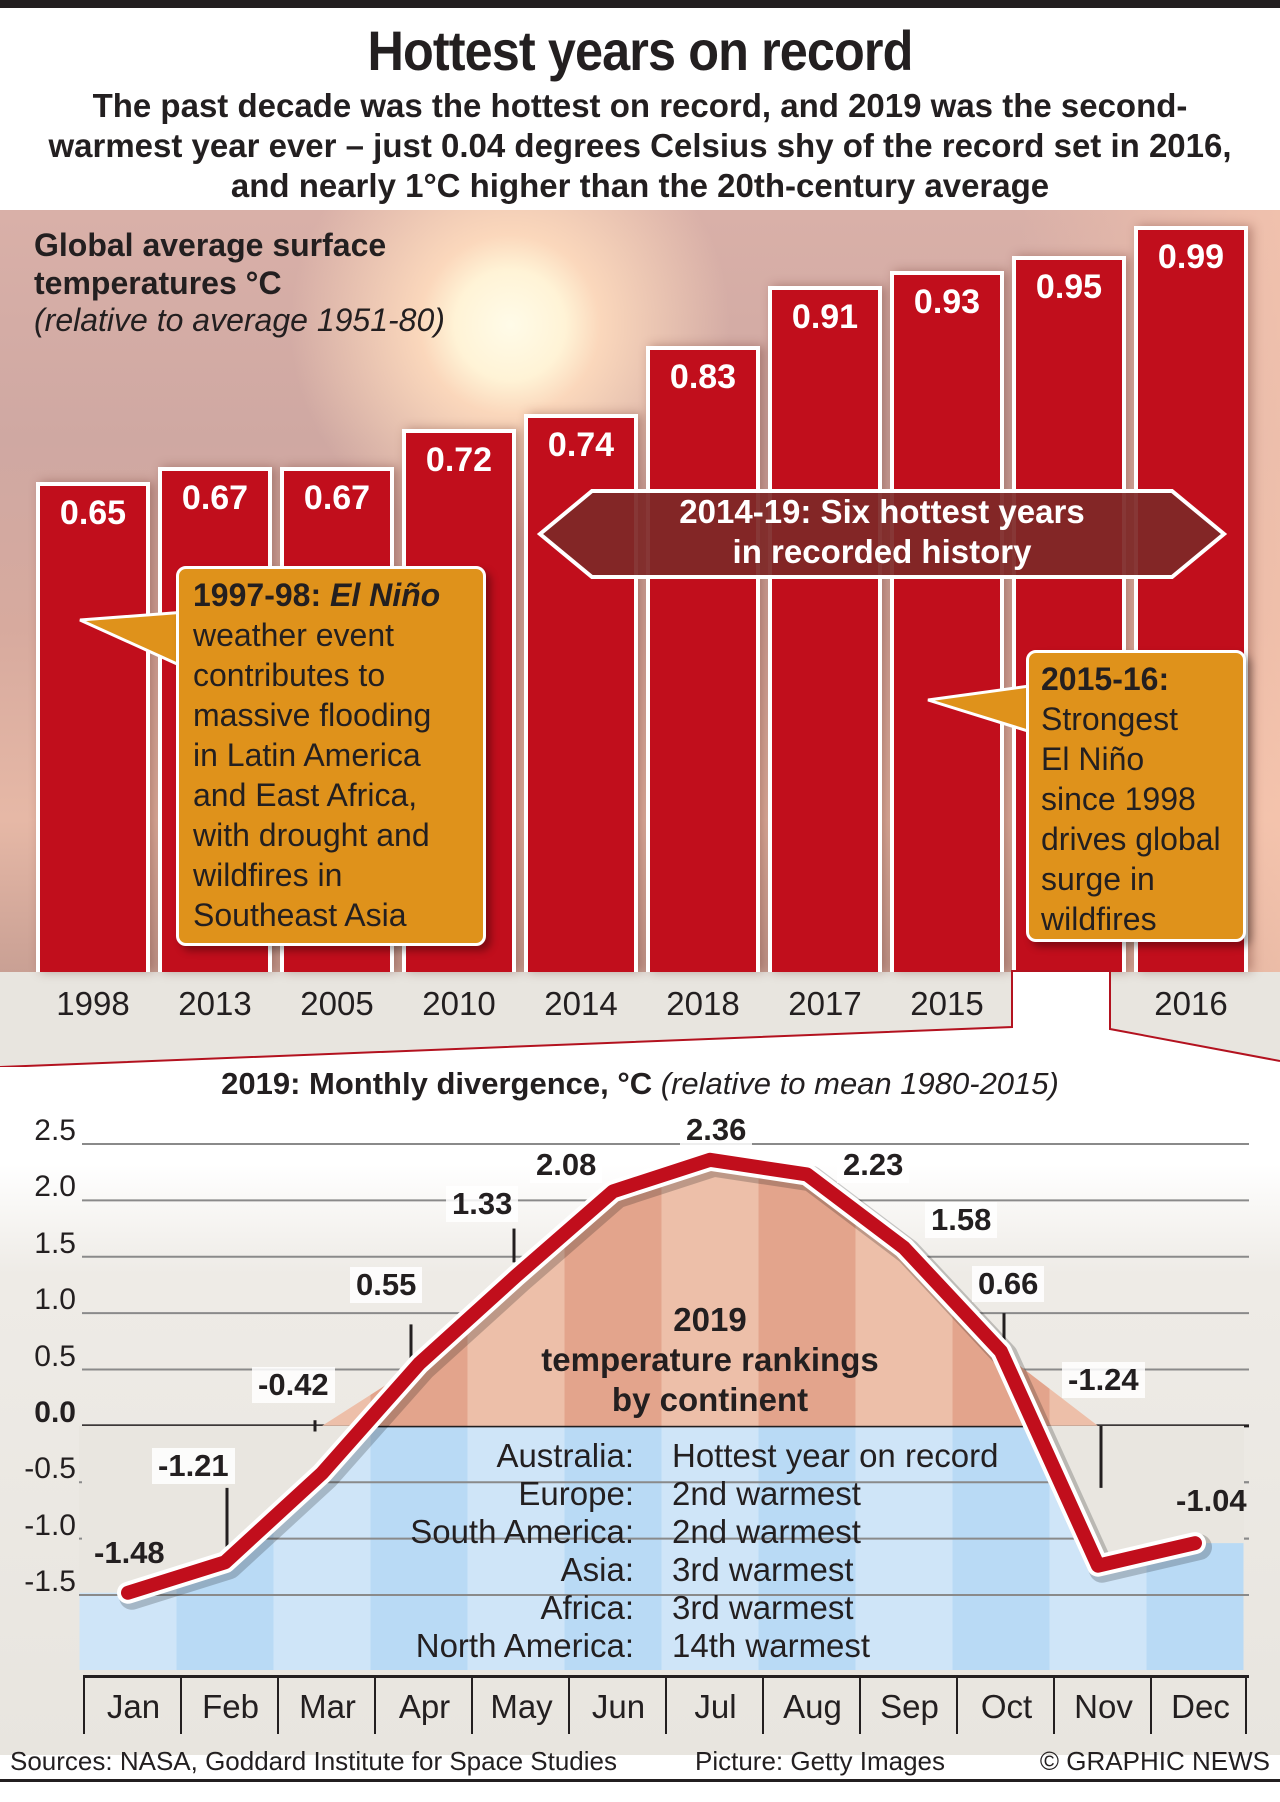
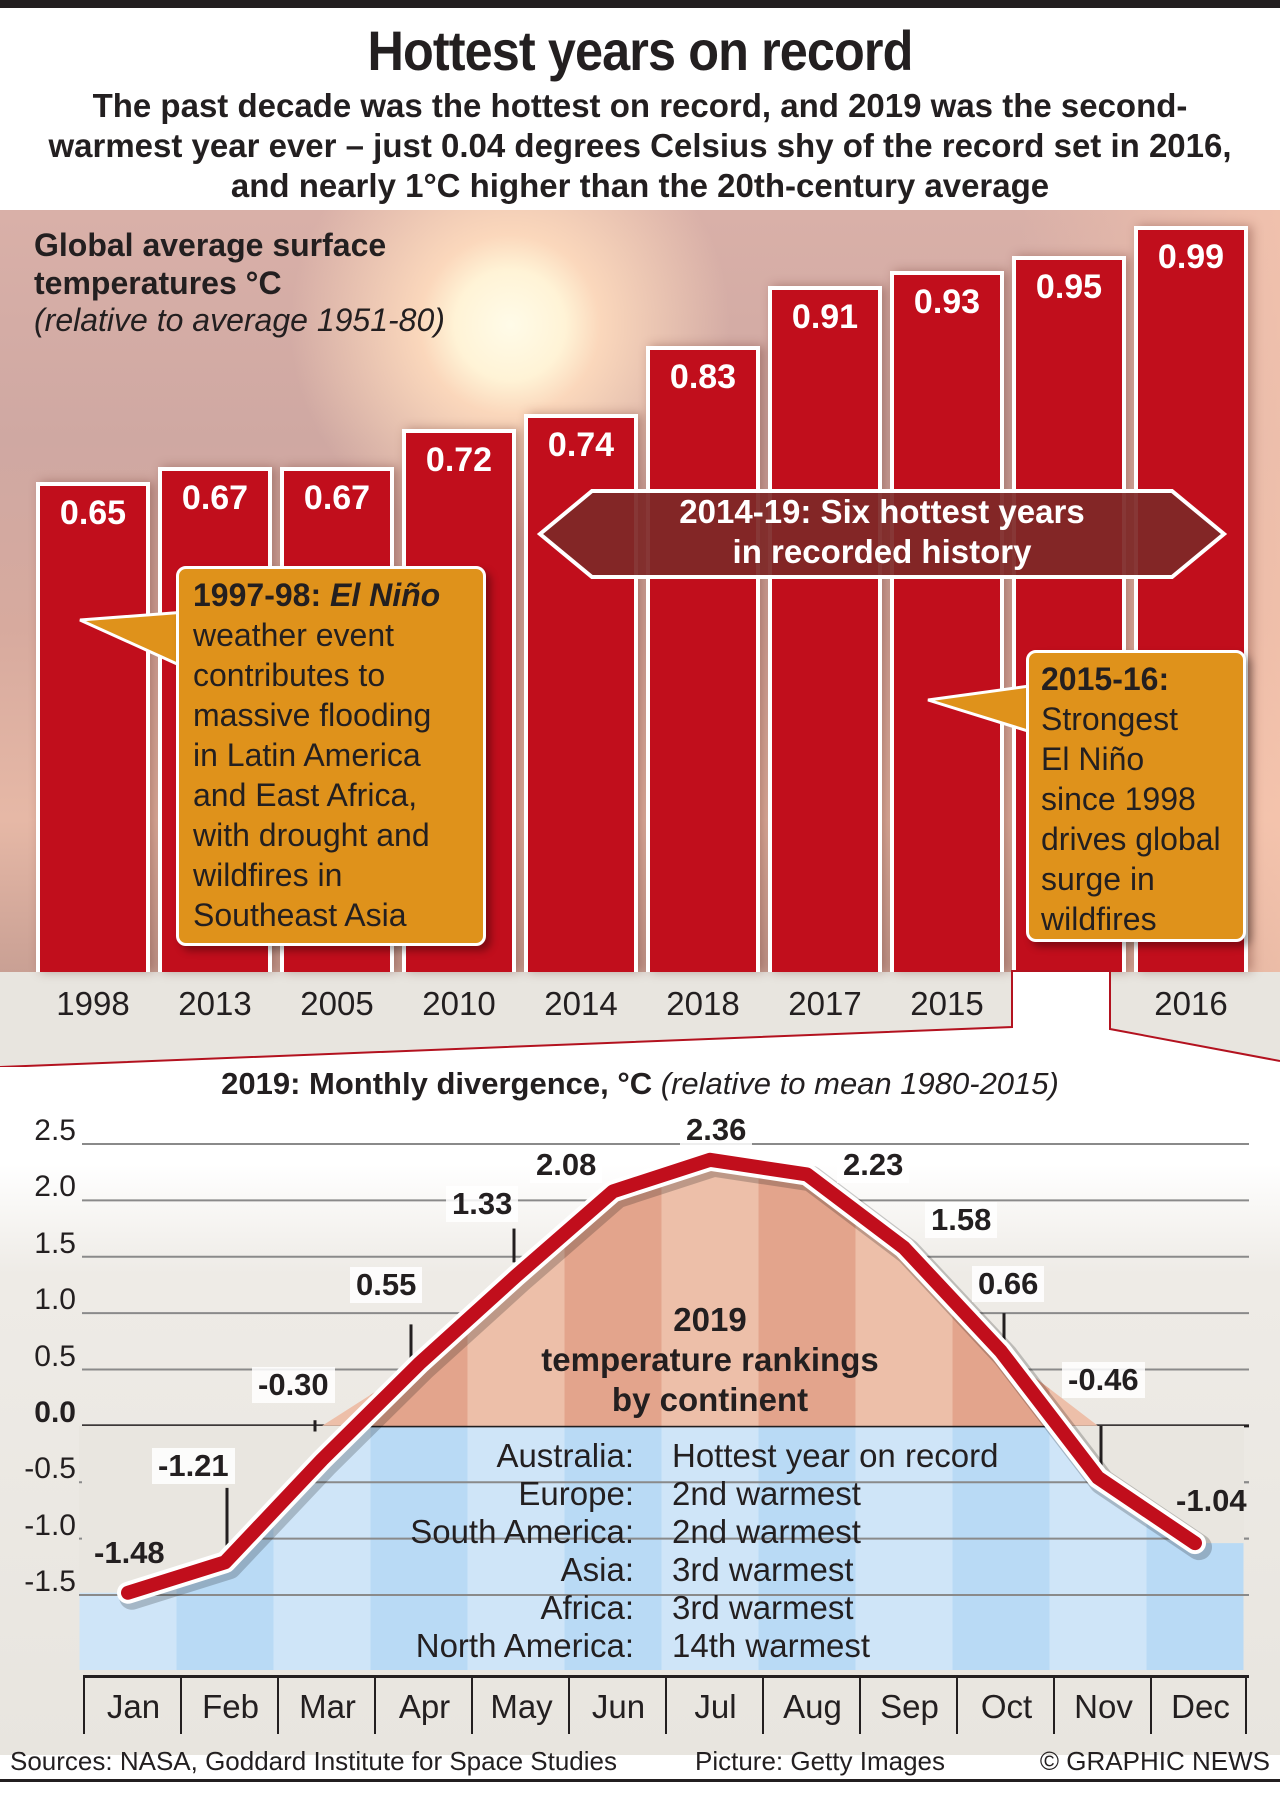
2019: Monthly divergence, °C (relative to mean 1980-2015)/Mar: -0.42 -> -0.30
2019: Monthly divergence, °C (relative to mean 1980-2015)/Nov: -1.24 -> -0.46
